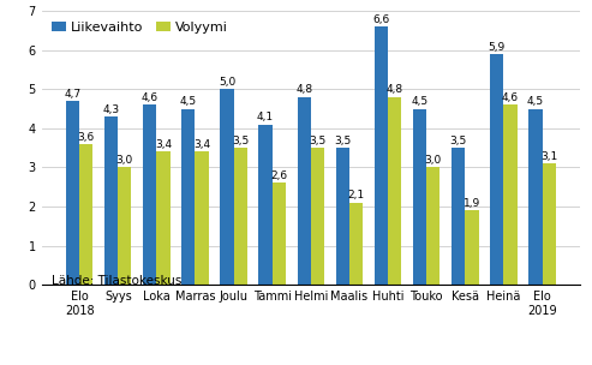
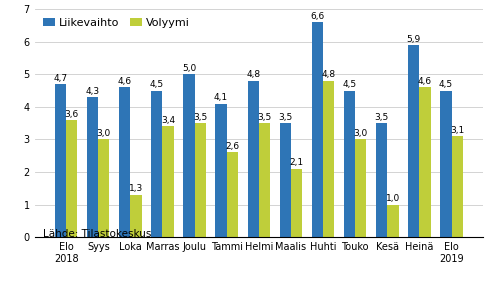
Volyymi/Loka: 3,4 -> 1,3
Volyymi/Kesä: 1,9 -> 1,0
